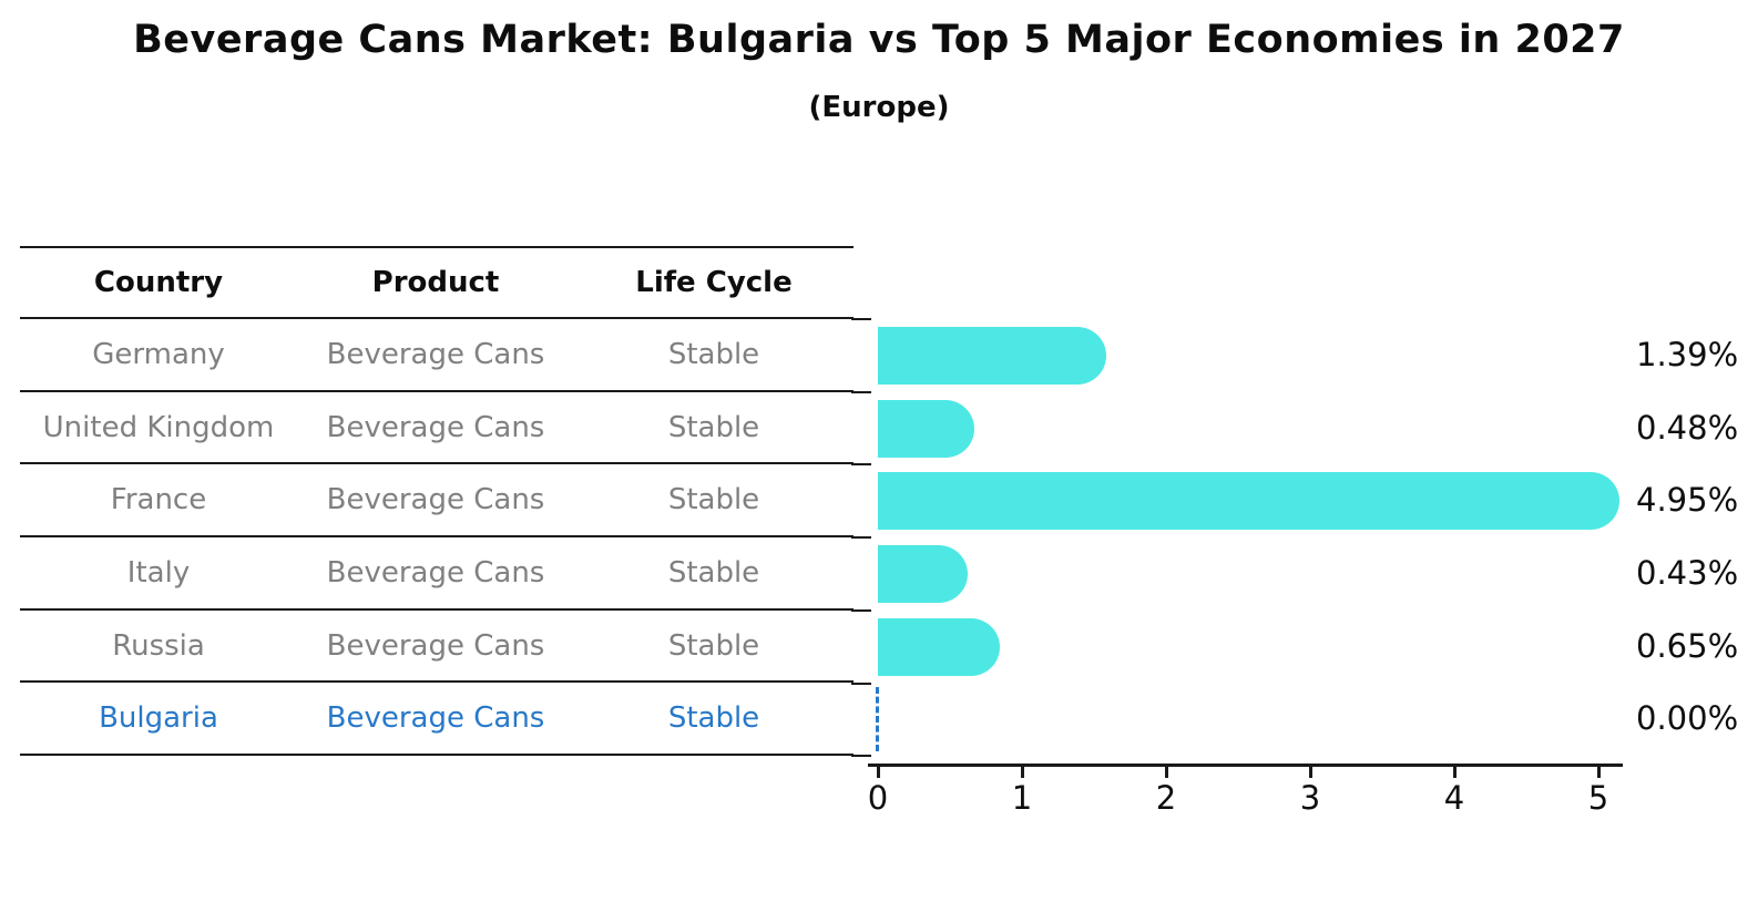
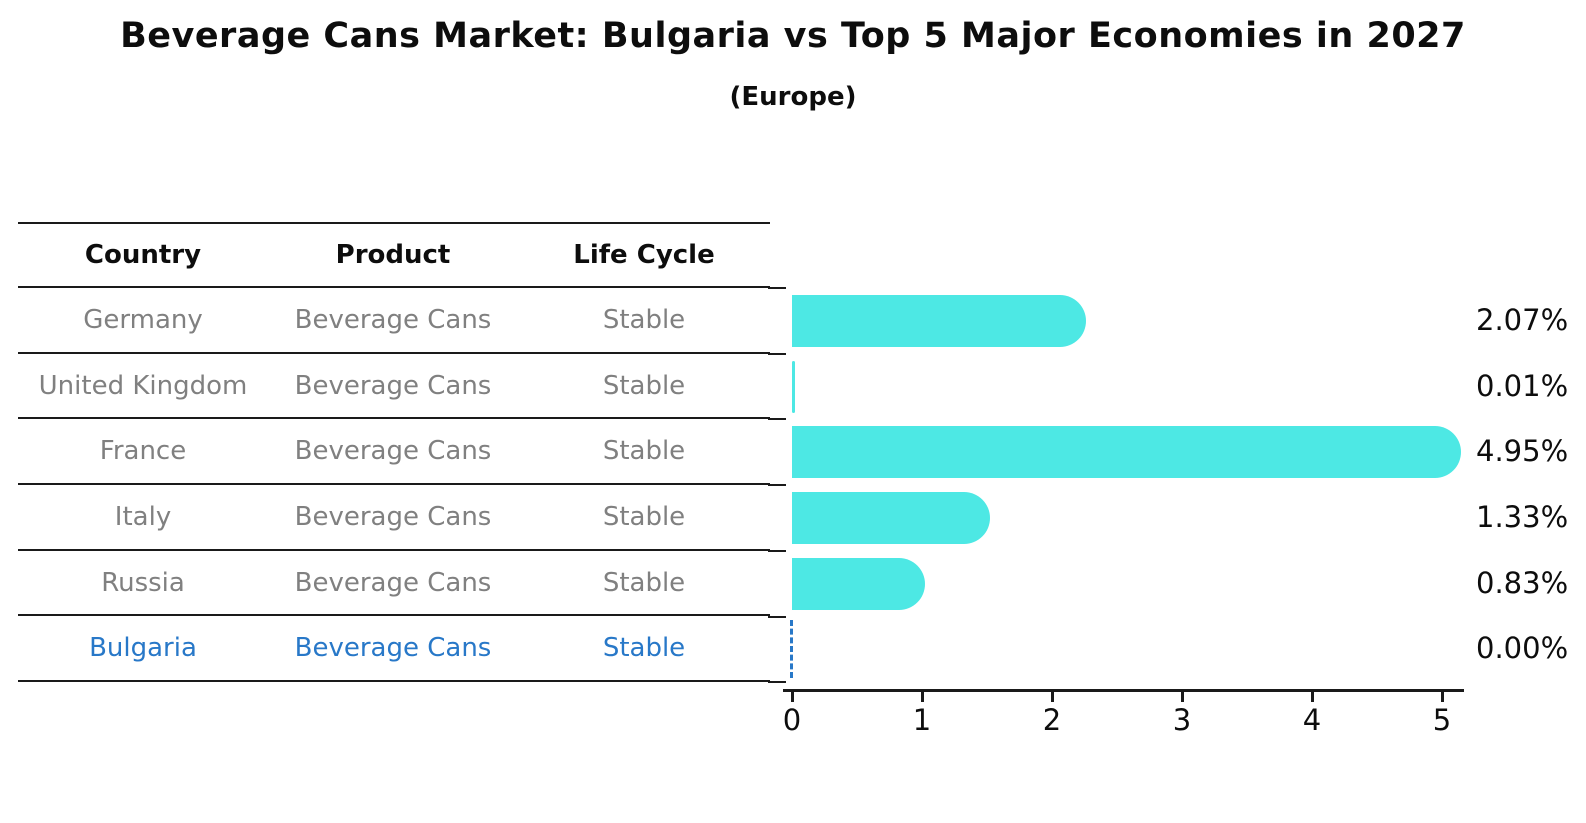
Germany: 1.39% -> 2.07%
United Kingdom: 0.48% -> 0.01%
Italy: 0.43% -> 1.33%
Russia: 0.65% -> 0.83%
